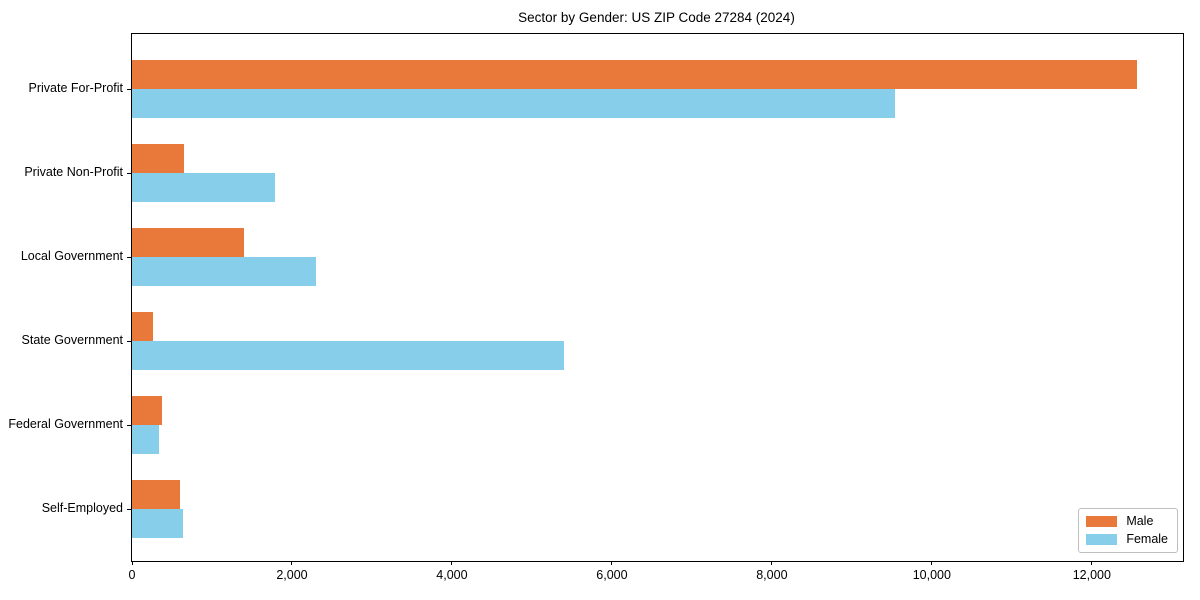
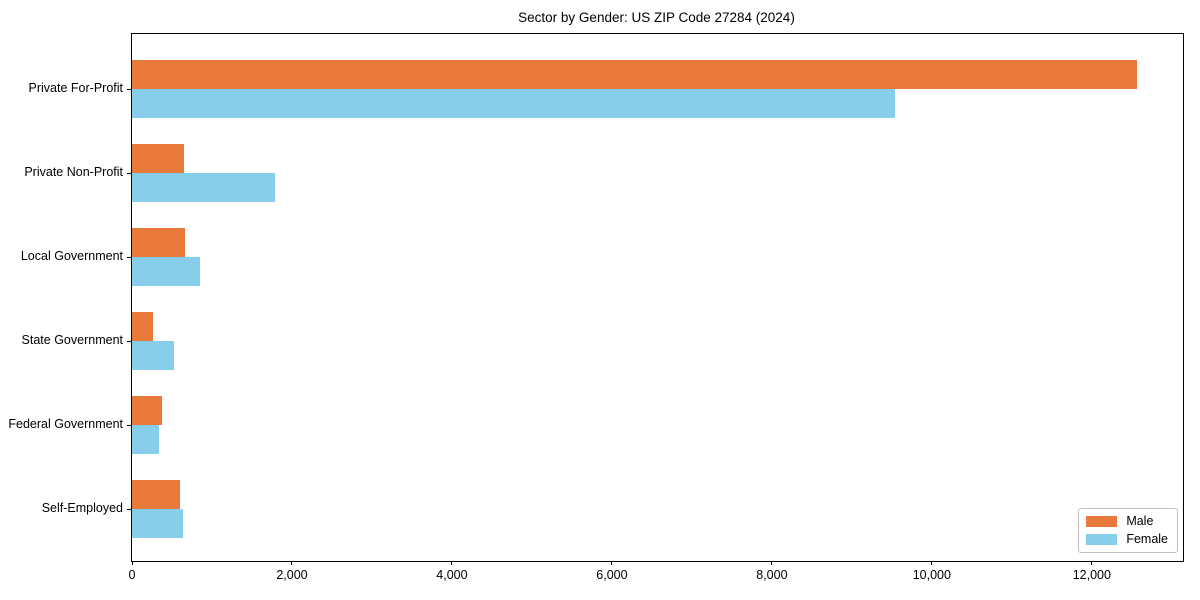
Male/Local Government: 1400 -> 700
Female/Local Government: 2300 -> 800
Female/State Government: 5400 -> 500
